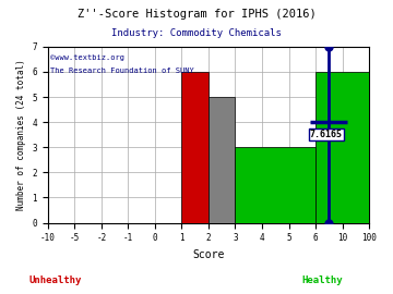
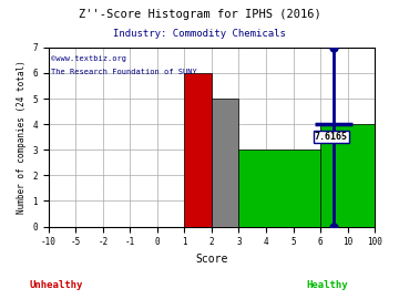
10: 6 -> 4
